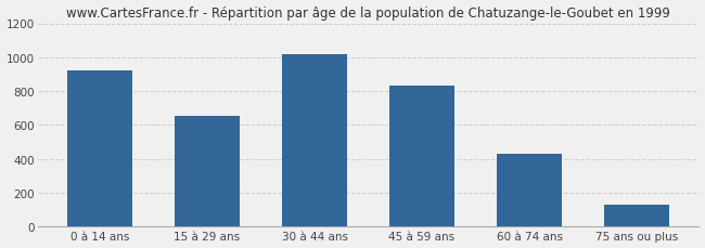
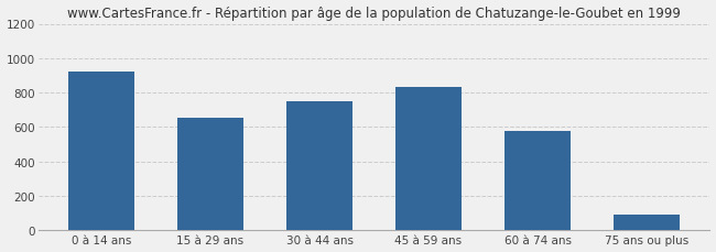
30 à 44 ans: 1020 -> 750
60 à 74 ans: 430 -> 580
75 ans ou plus: 130 -> 90
